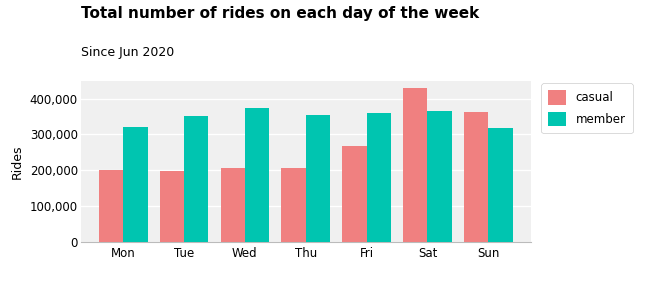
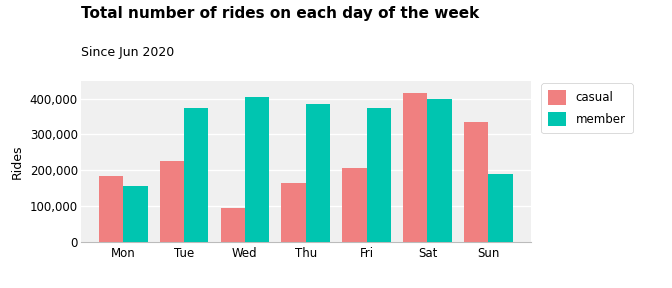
casual/Mon: 200,000 -> 185,000
member/Mon: 322,000 -> 155,000
casual/Tue: 198,000 -> 225,000
member/Tue: 352,000 -> 375,000
casual/Wed: 205,000 -> 95,000
member/Wed: 373,000 -> 405,000
casual/Thu: 207,000 -> 165,000
member/Thu: 355,000 -> 385,000
casual/Fri: 267,000 -> 205,000
member/Fri: 360,000 -> 375,000
casual/Sat: 430,000 -> 415,000
member/Sat: 365,000 -> 400,000
casual/Sun: 363,000 -> 335,000
member/Sun: 318,000 -> 190,000
